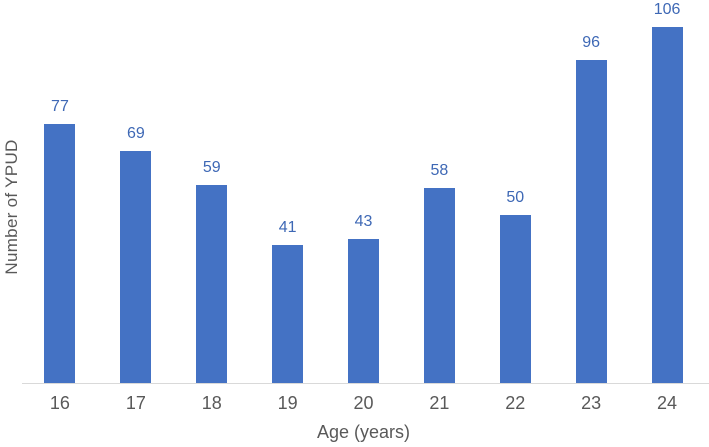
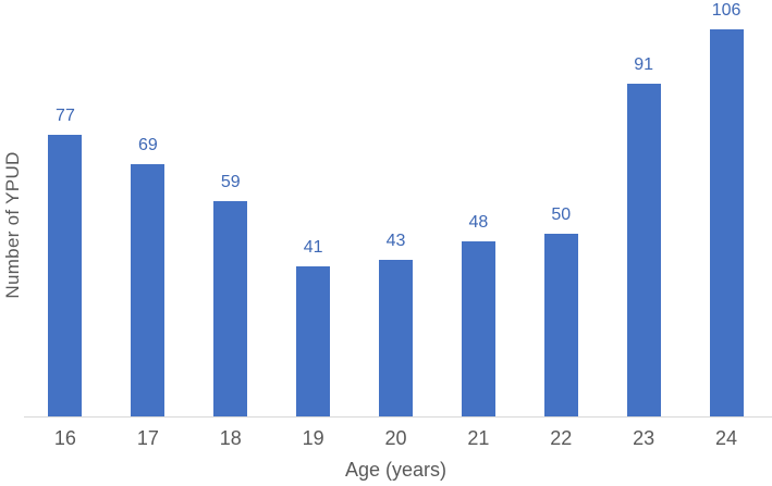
21: 58 -> 48
23: 96 -> 91
